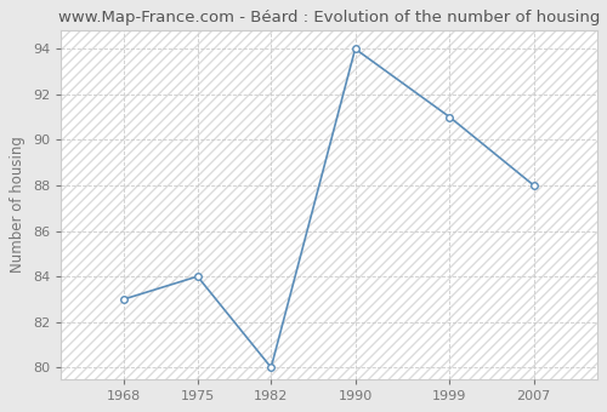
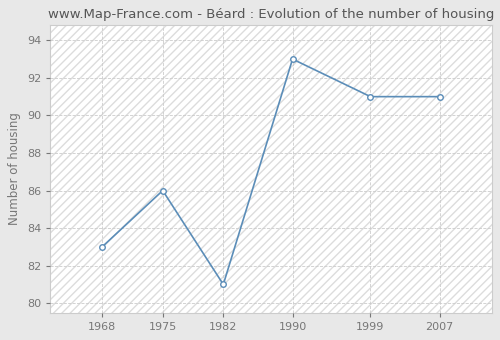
1975: 84 -> 86
1982: 80 -> 81
1990: 94 -> 93
2007: 88 -> 91
